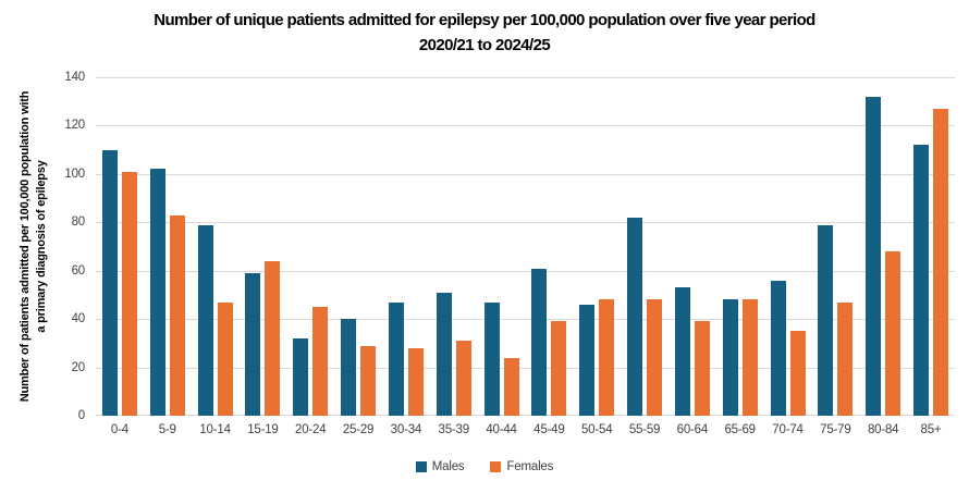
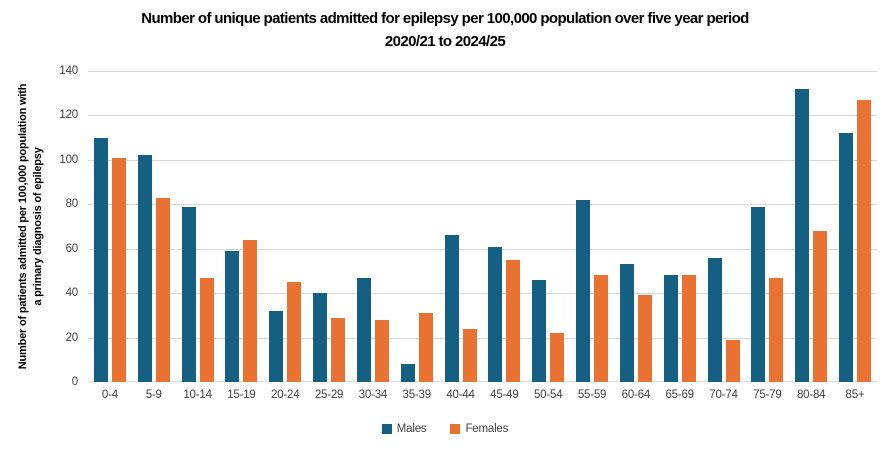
Males/35-39: 51 -> 8
Males/40-44: 47 -> 66
Females/45-49: 39 -> 55
Females/50-54: 48 -> 22
Females/70-74: 35 -> 19
